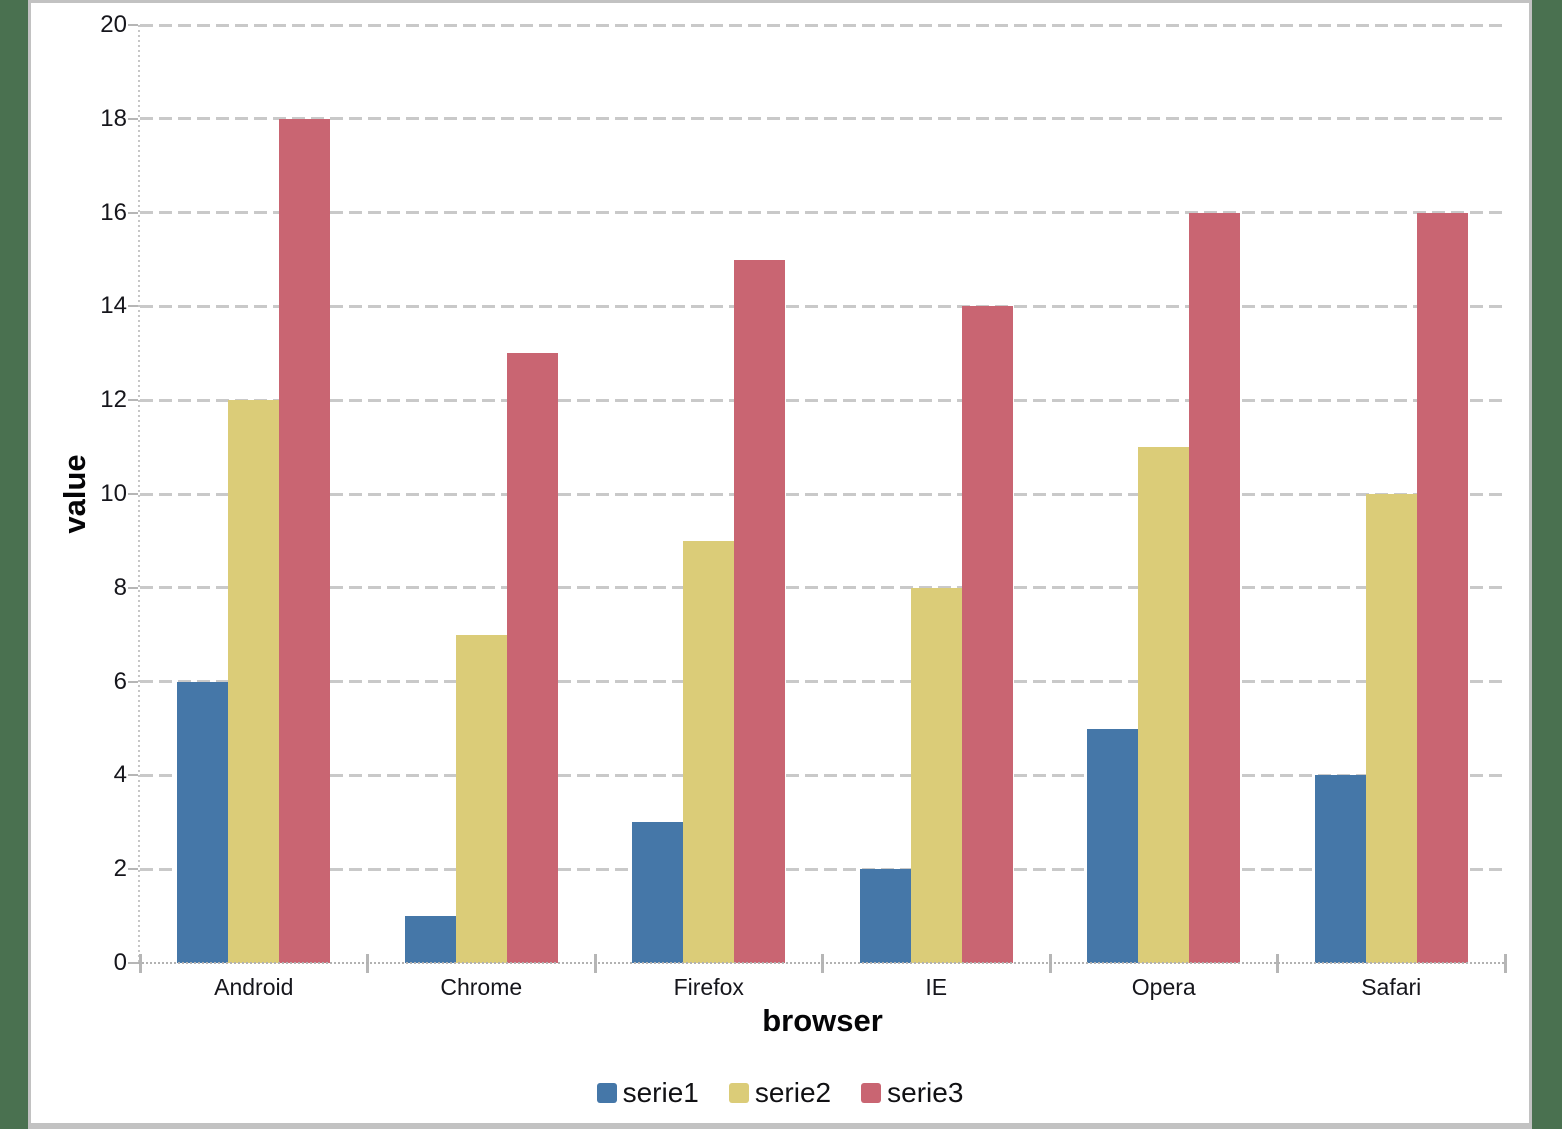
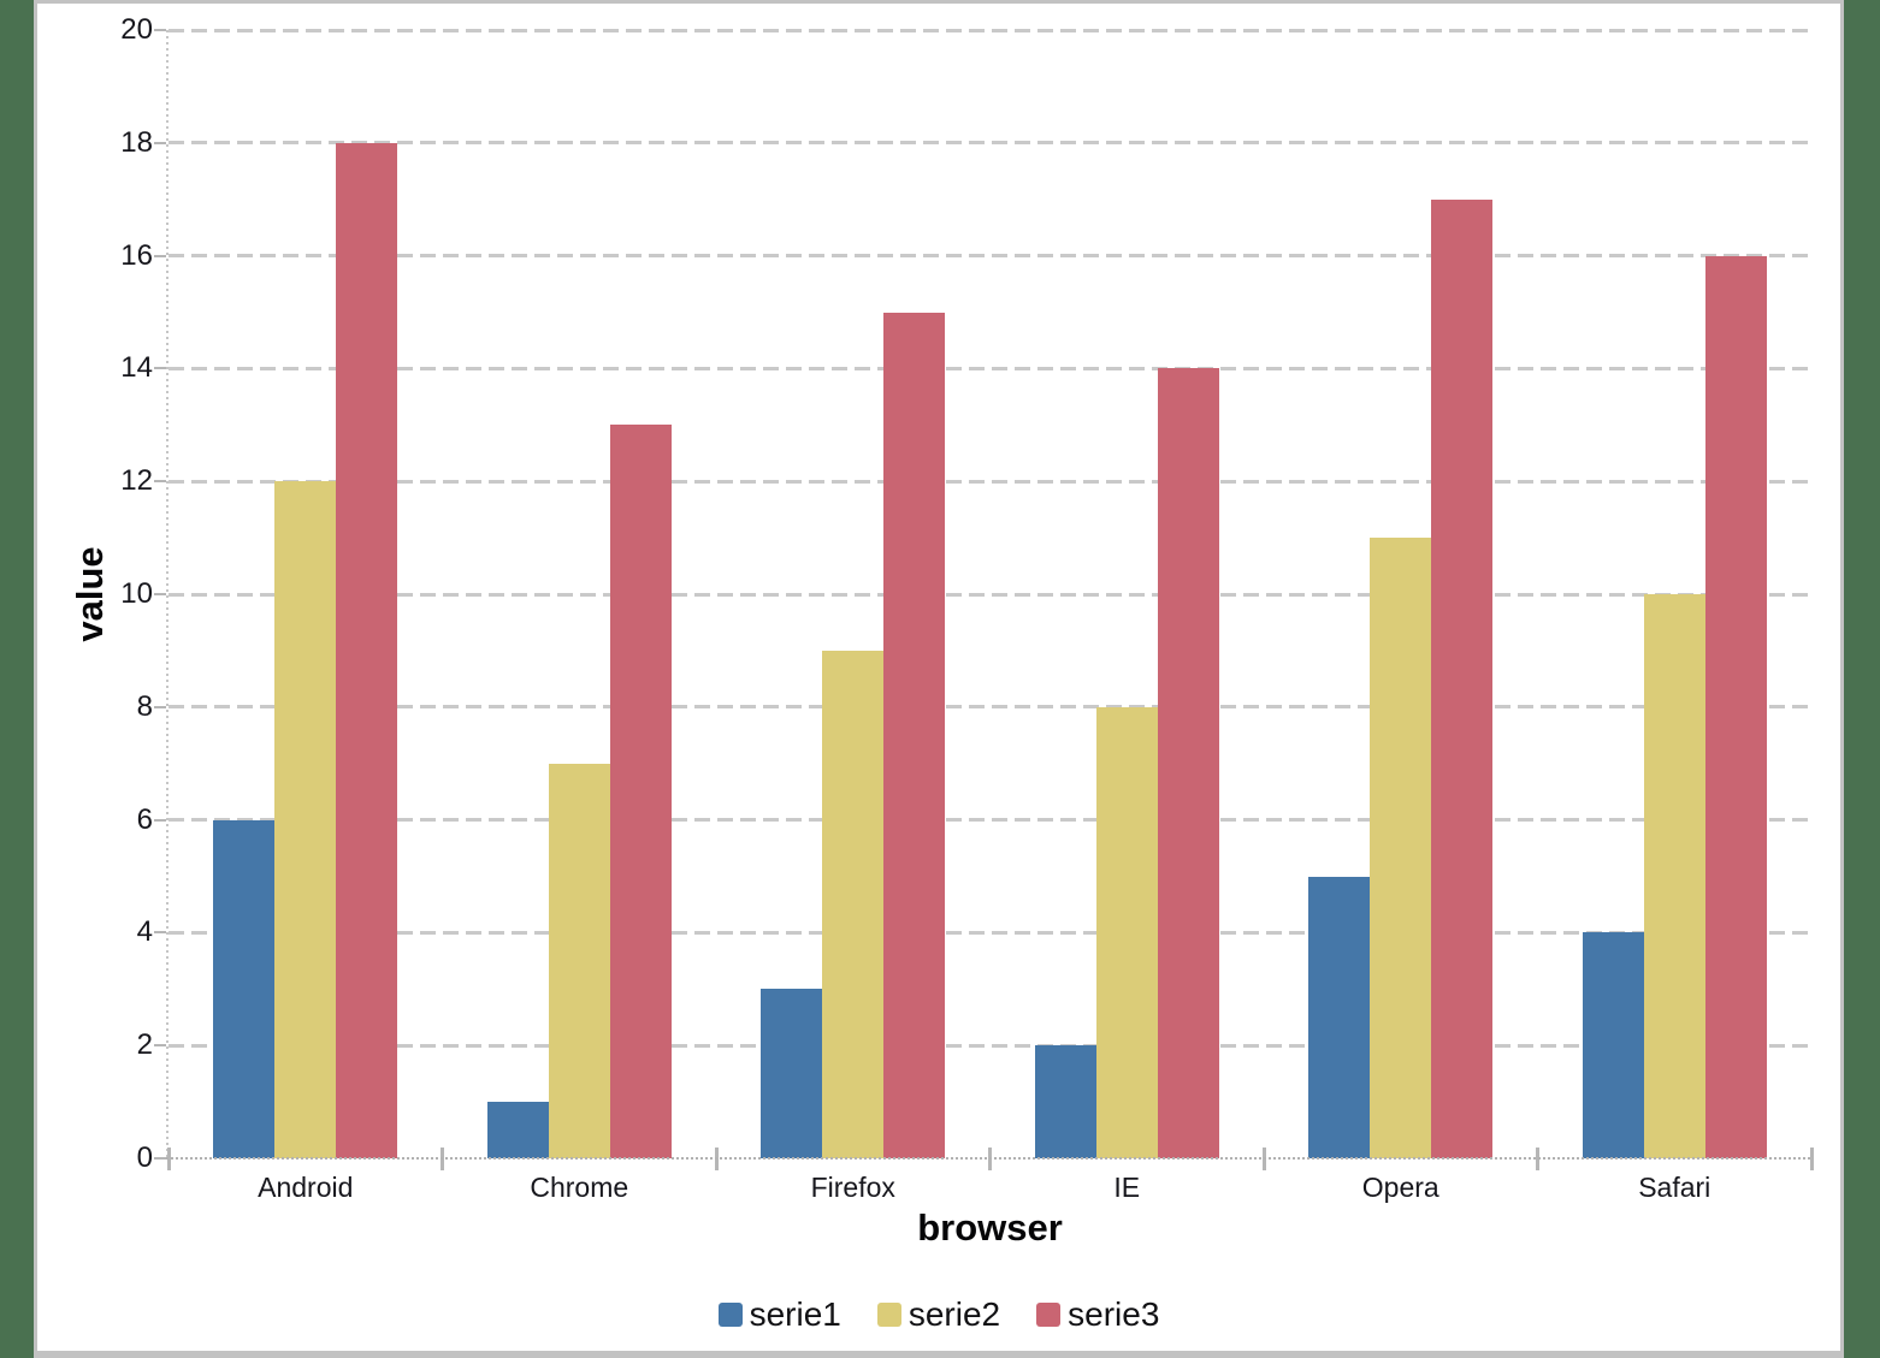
serie3/Opera: 16 -> 17
